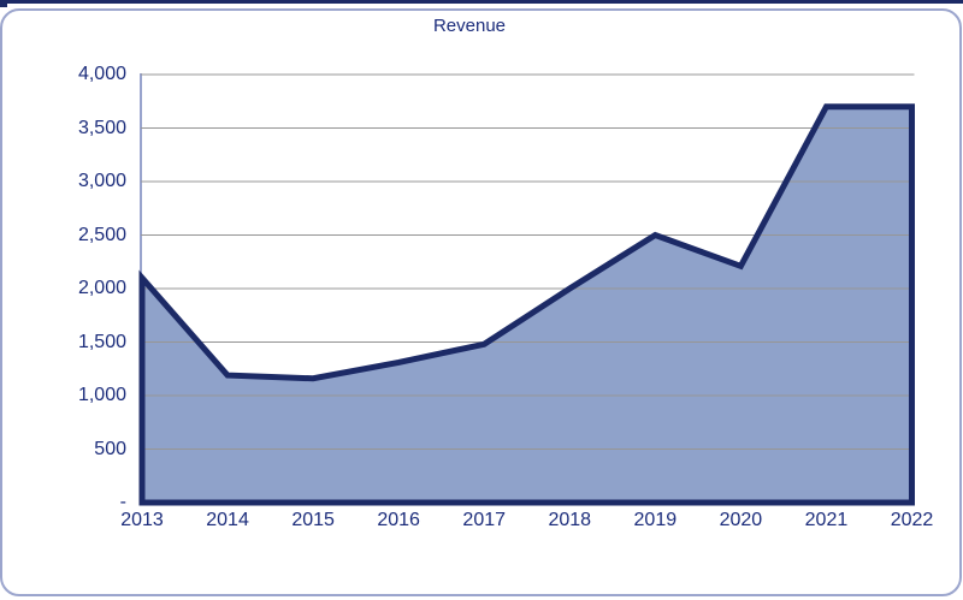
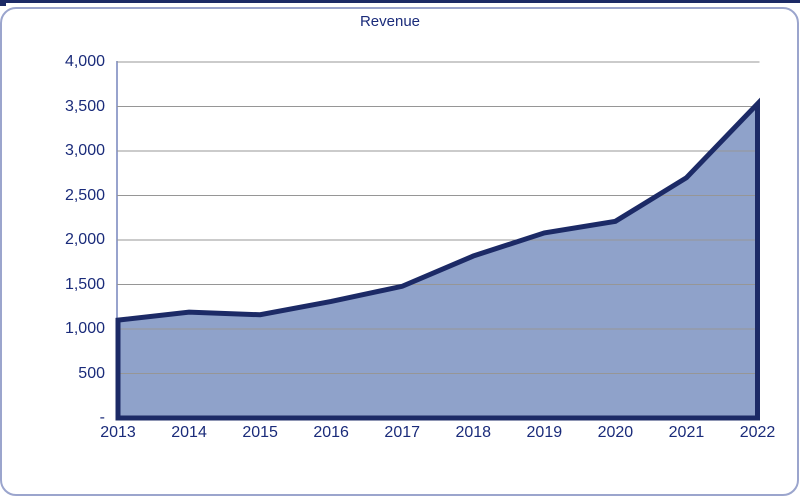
2013: 2100 -> 1100
2018: 2000 -> 1800
2019: 2500 -> 2100
2021: 3700 -> 2700
2022: 3700 -> 3500
